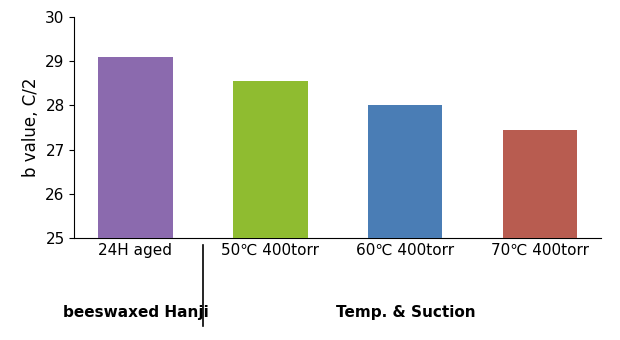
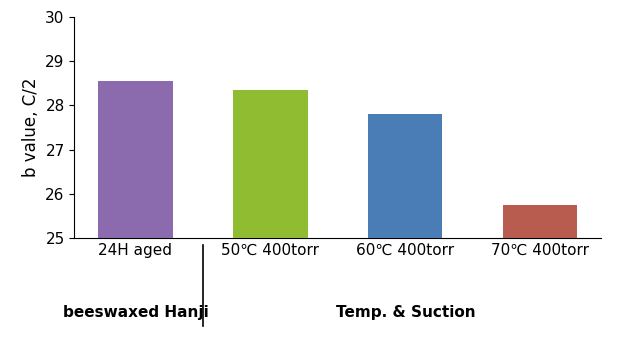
24H aged: 29.10 -> 28.55
50℃ 400torr: 28.55 -> 28.35
60℃ 400torr: 28.00 -> 27.80
70℃ 400torr: 27.45 -> 25.75
